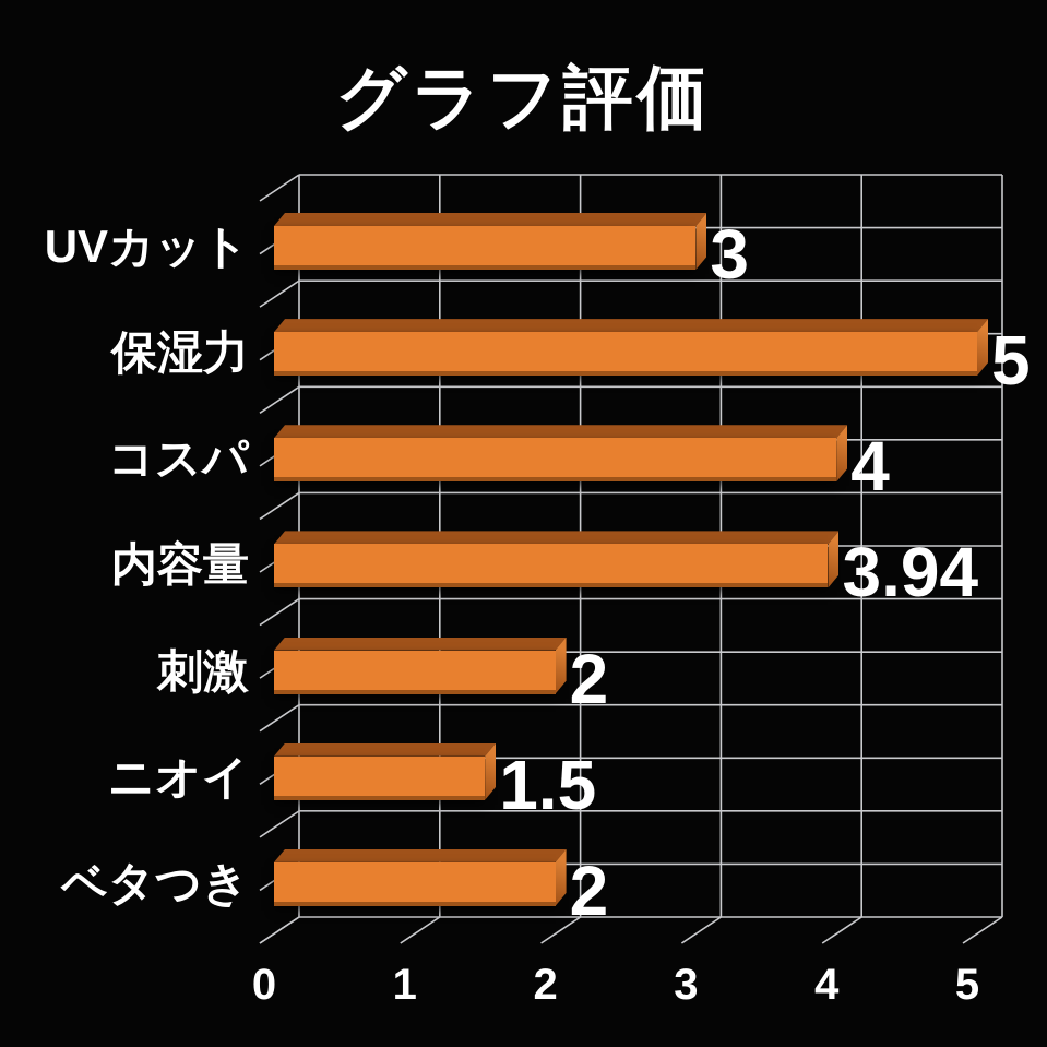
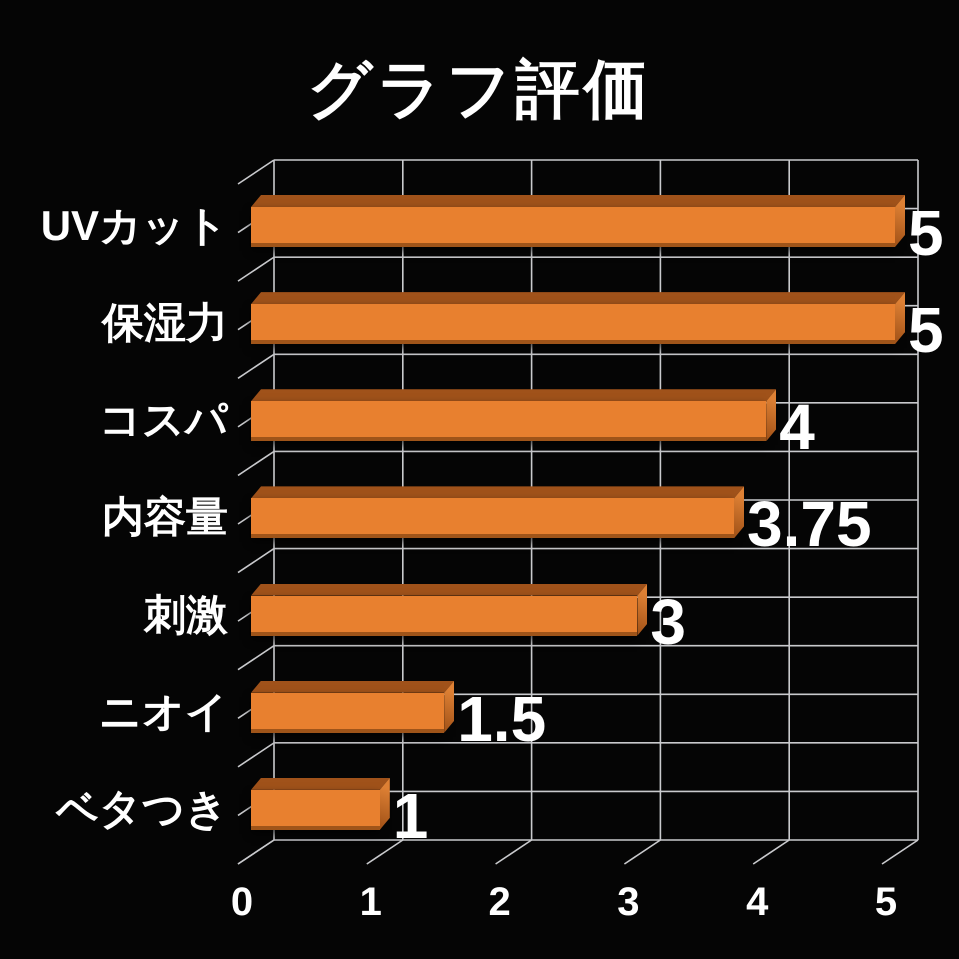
UVカット: 3 -> 5
内容量: 3.94 -> 3.75
刺激: 2 -> 3
ベタつき: 2 -> 1
